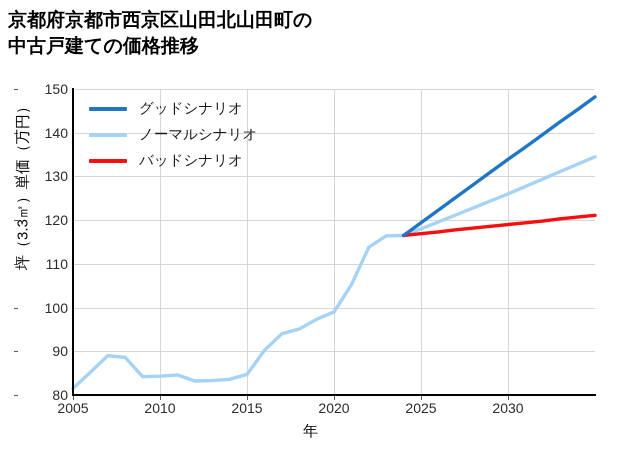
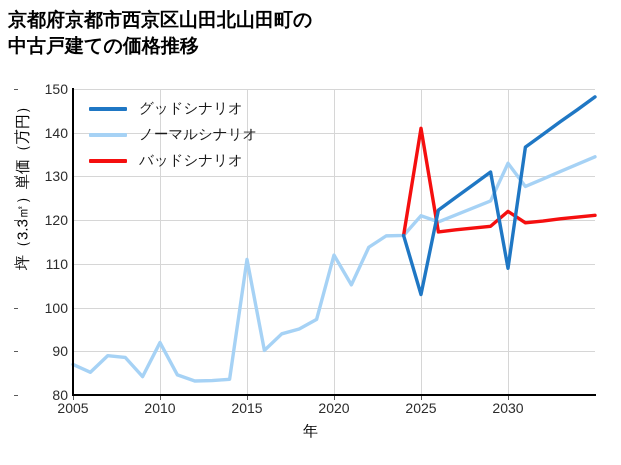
ノーマルシナリオ/2005: 82 -> 87
ノーマルシナリオ/2010: 84 -> 92
ノーマルシナリオ/2015: 85 -> 111
ノーマルシナリオ/2020: 99 -> 112
ノーマルシナリオ/2025: 118 -> 121
グッドシナリオ/2025: 119 -> 103
バッドシナリオ/2025: 117 -> 141
ノーマルシナリオ/2030: 126 -> 133
グッドシナリオ/2030: 134 -> 109
バッドシナリオ/2030: 119 -> 122
